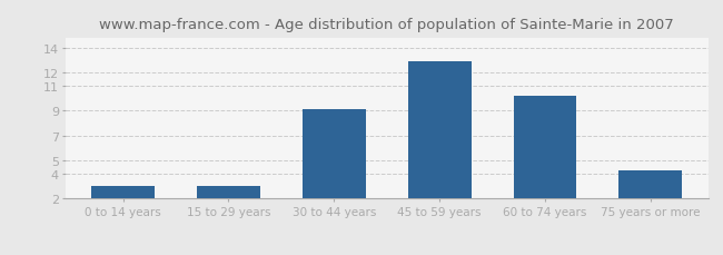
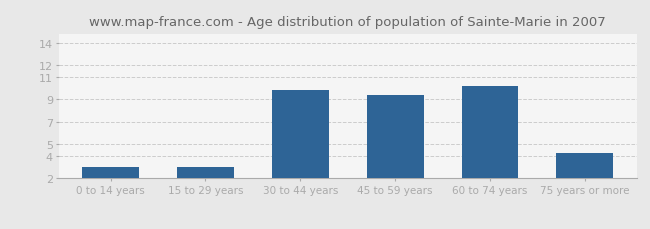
30 to 44 years: 9.1 -> 9.8
45 to 59 years: 12.9 -> 9.4
